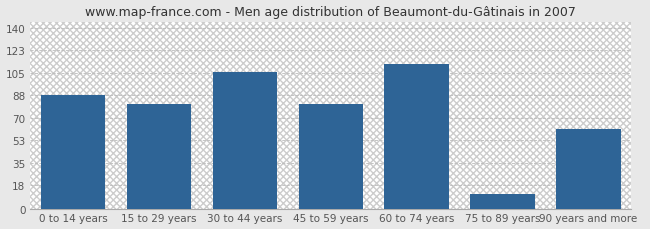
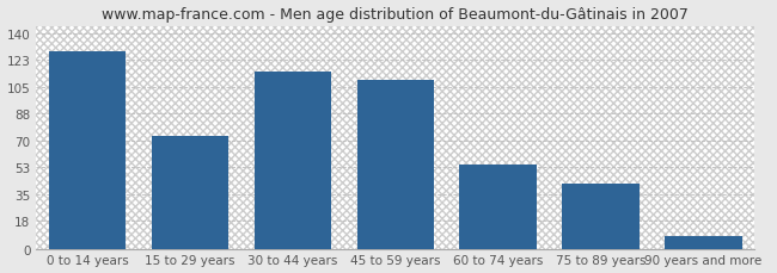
0 to 14 years: 88 -> 128
15 to 29 years: 81 -> 73
30 to 44 years: 106 -> 115
45 to 59 years: 81 -> 110
60 to 74 years: 112 -> 55
75 to 89 years: 11 -> 42
90 years and more: 62 -> 8
